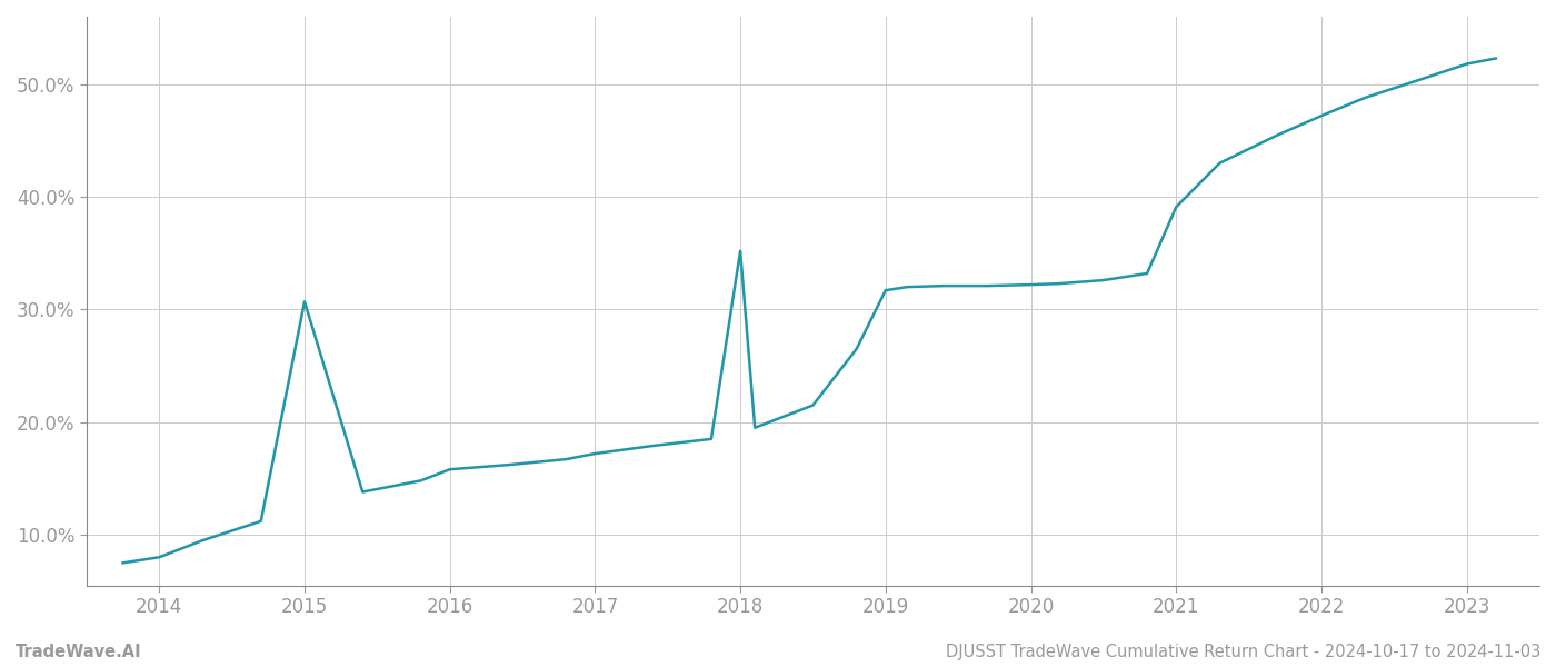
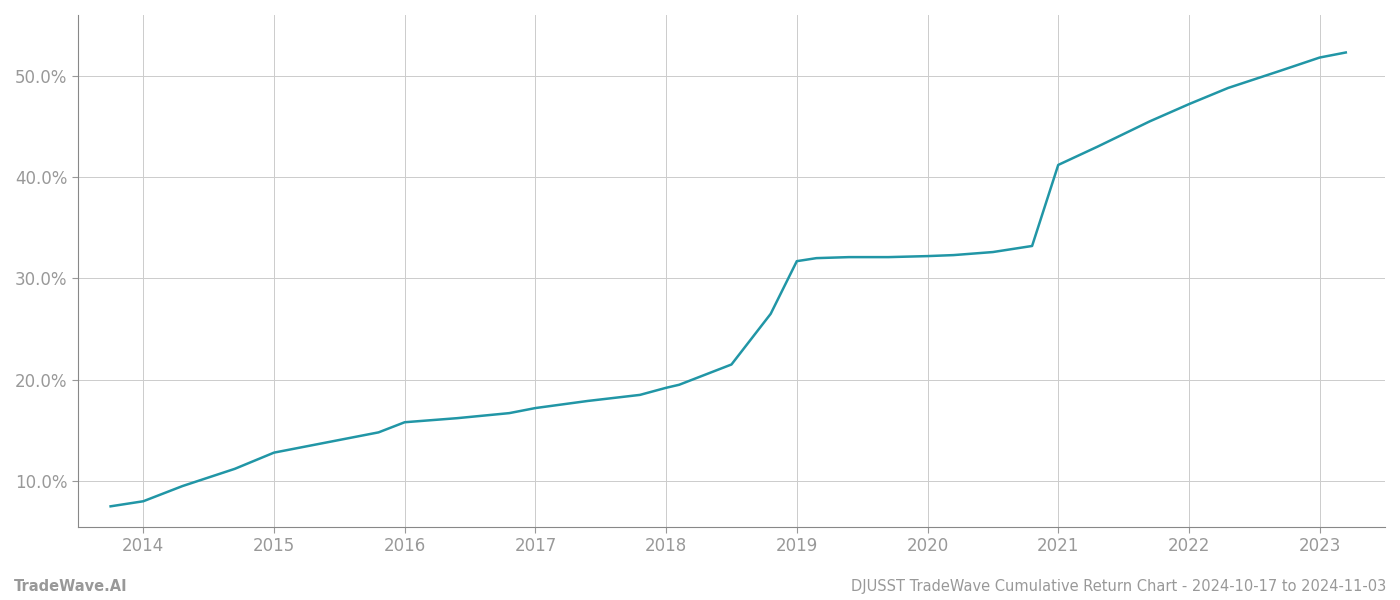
2015: 30.7% -> 12.8%
2018: 35.2% -> 19.2%
2021: 39.1% -> 41.2%
